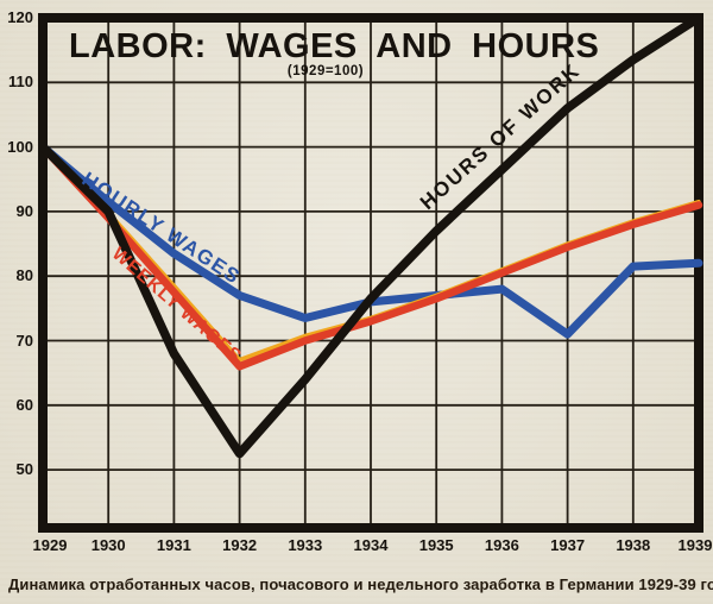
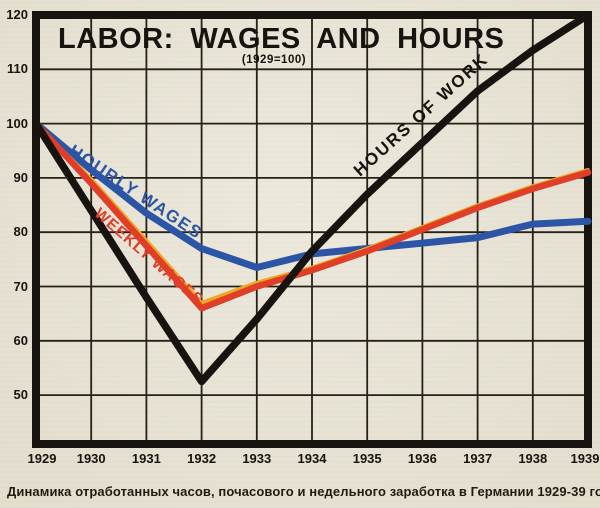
HOURS OF WORK/1930: 90 -> 84
HOURLY WAGES/1937: 71 -> 79
